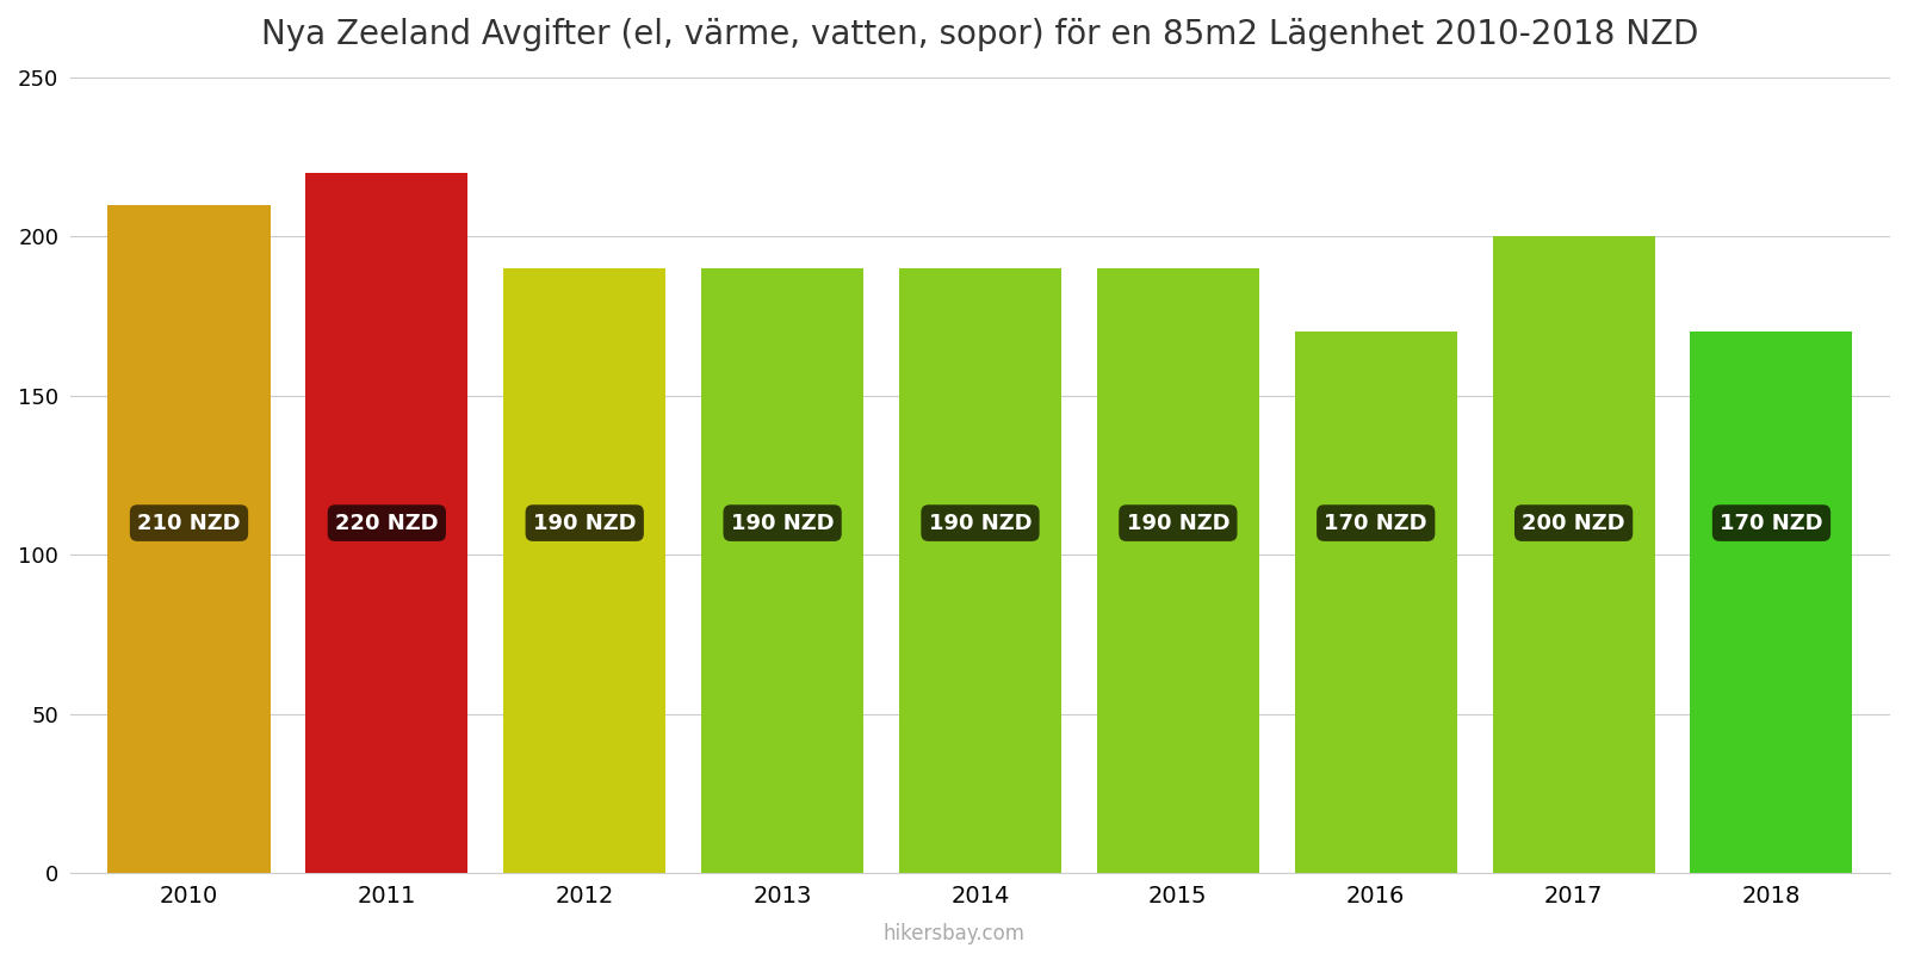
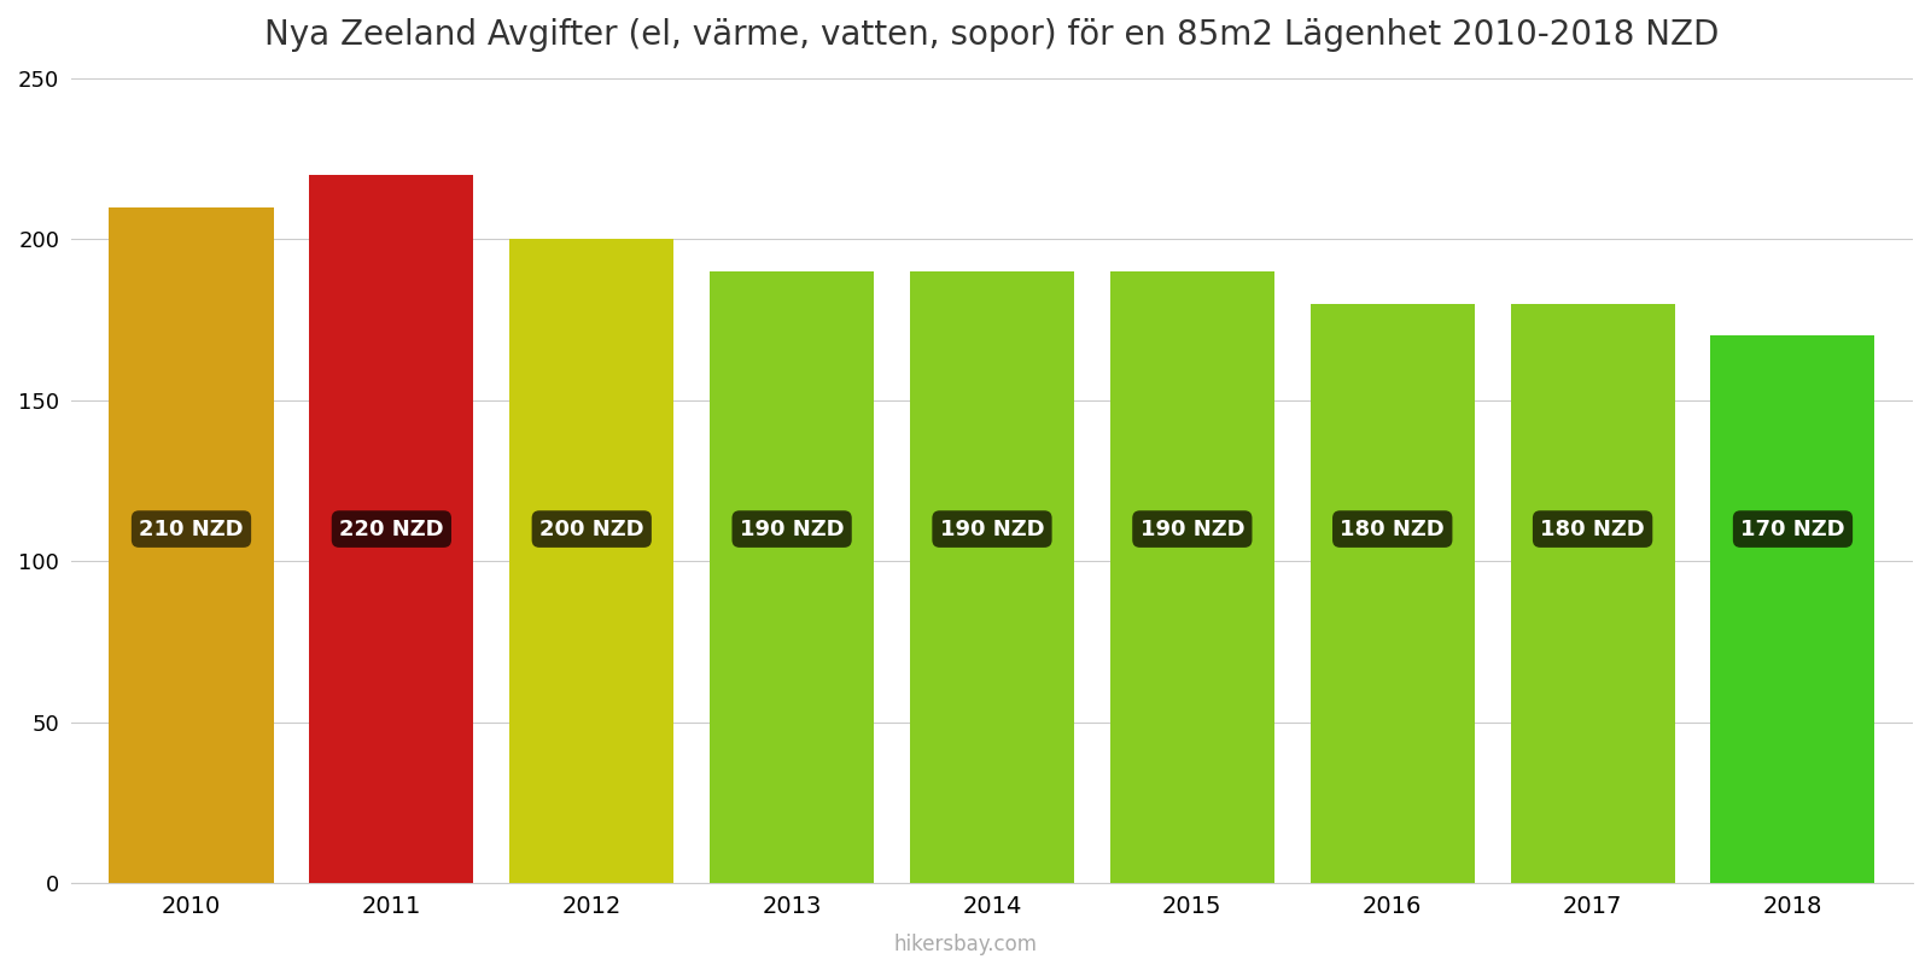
2012: 190 -> 200
2016: 170 -> 180
2017: 200 -> 180
